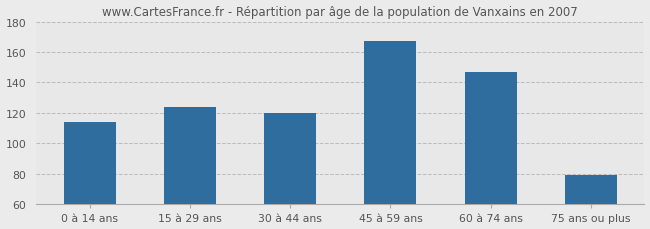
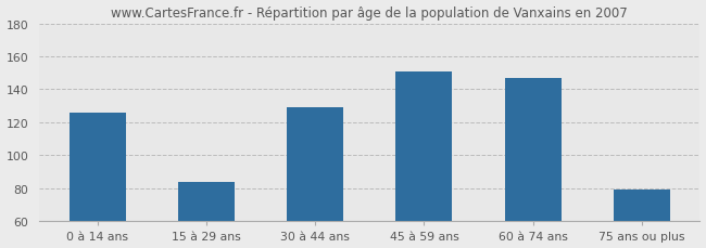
0 à 14 ans: 114 -> 126
15 à 29 ans: 124 -> 84
30 à 44 ans: 120 -> 129
45 à 59 ans: 167 -> 151
